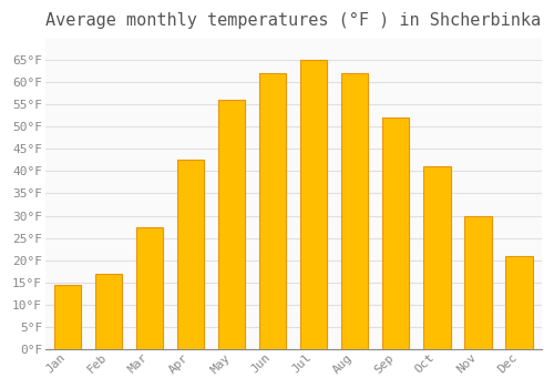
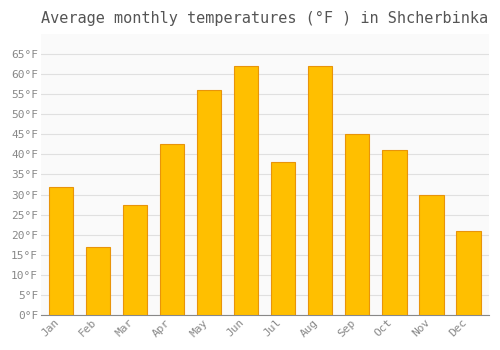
Jan: 14.5°F -> 32.0°F
Jul: 65.0°F -> 38.0°F
Sep: 52.0°F -> 45.0°F
